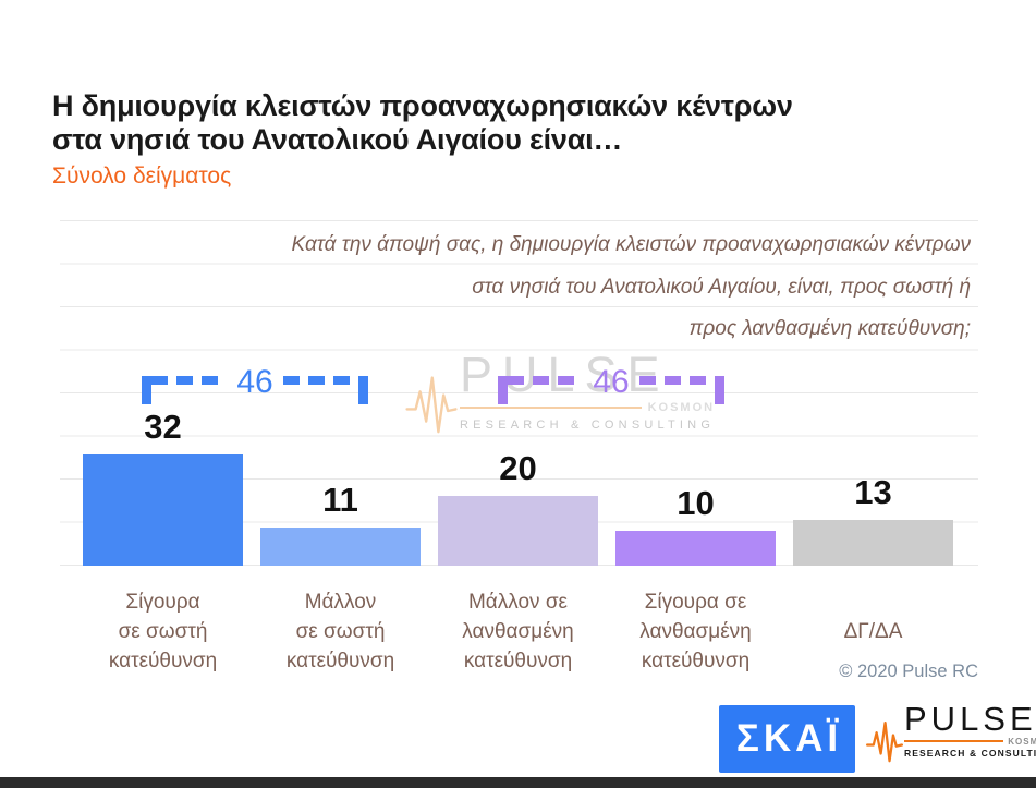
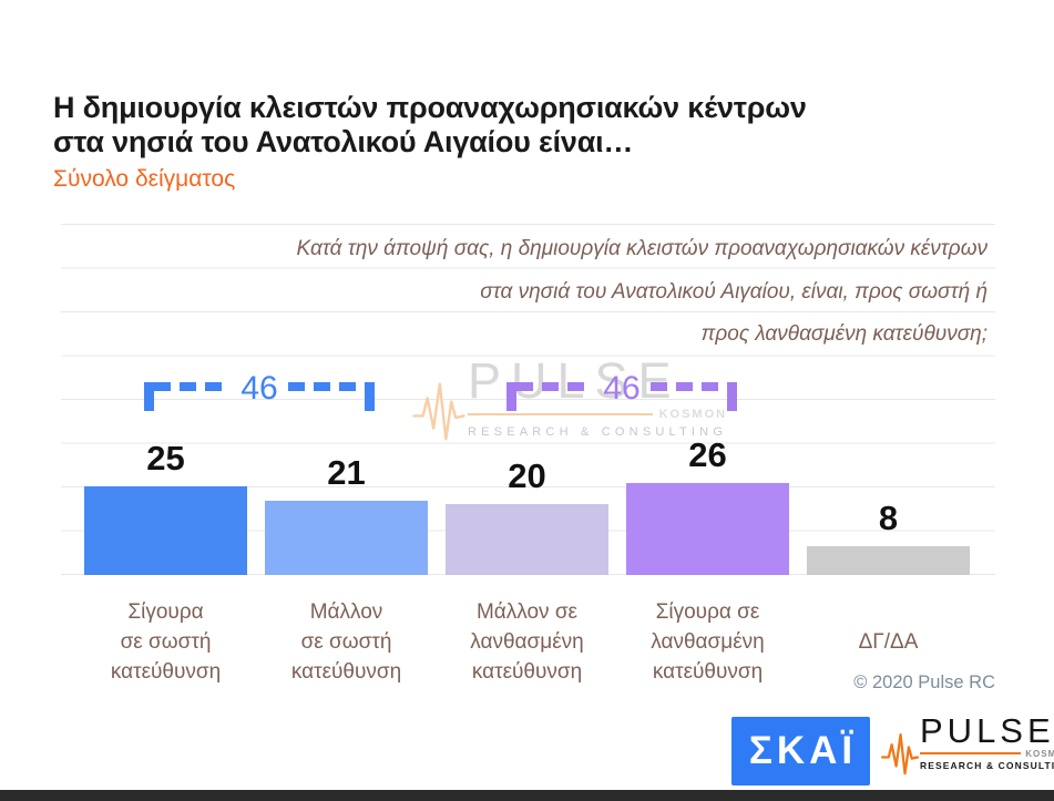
Σίγουρα σε σωστή κατεύθυνση: 32 -> 25
Μάλλον σε σωστή κατεύθυνση: 11 -> 21
Σίγουρα σε λανθασμένη κατεύθυνση: 10 -> 26
ΔΓ/ΔΑ: 13 -> 8
